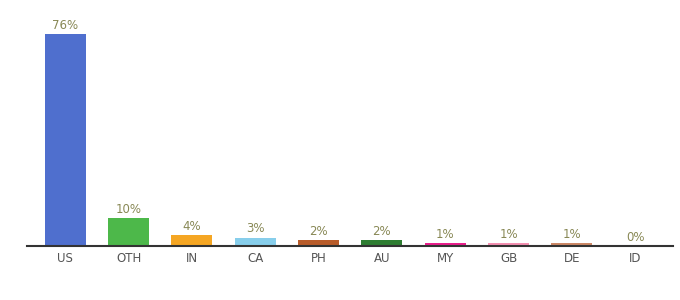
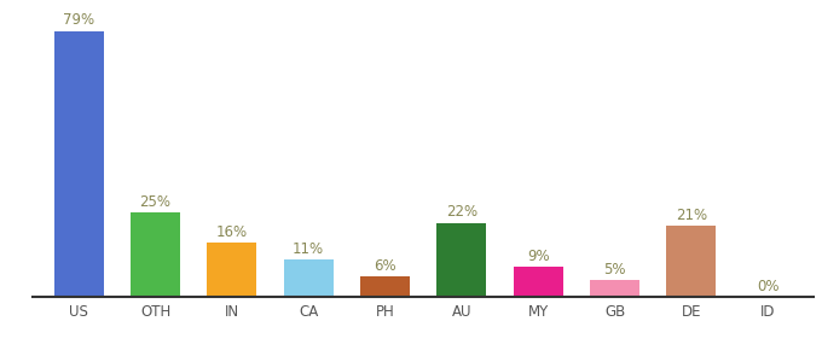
US: 76% -> 79%
OTH: 10% -> 25%
IN: 4% -> 16%
CA: 3% -> 11%
PH: 2% -> 6%
AU: 2% -> 22%
MY: 1% -> 9%
GB: 1% -> 5%
DE: 1% -> 21%
